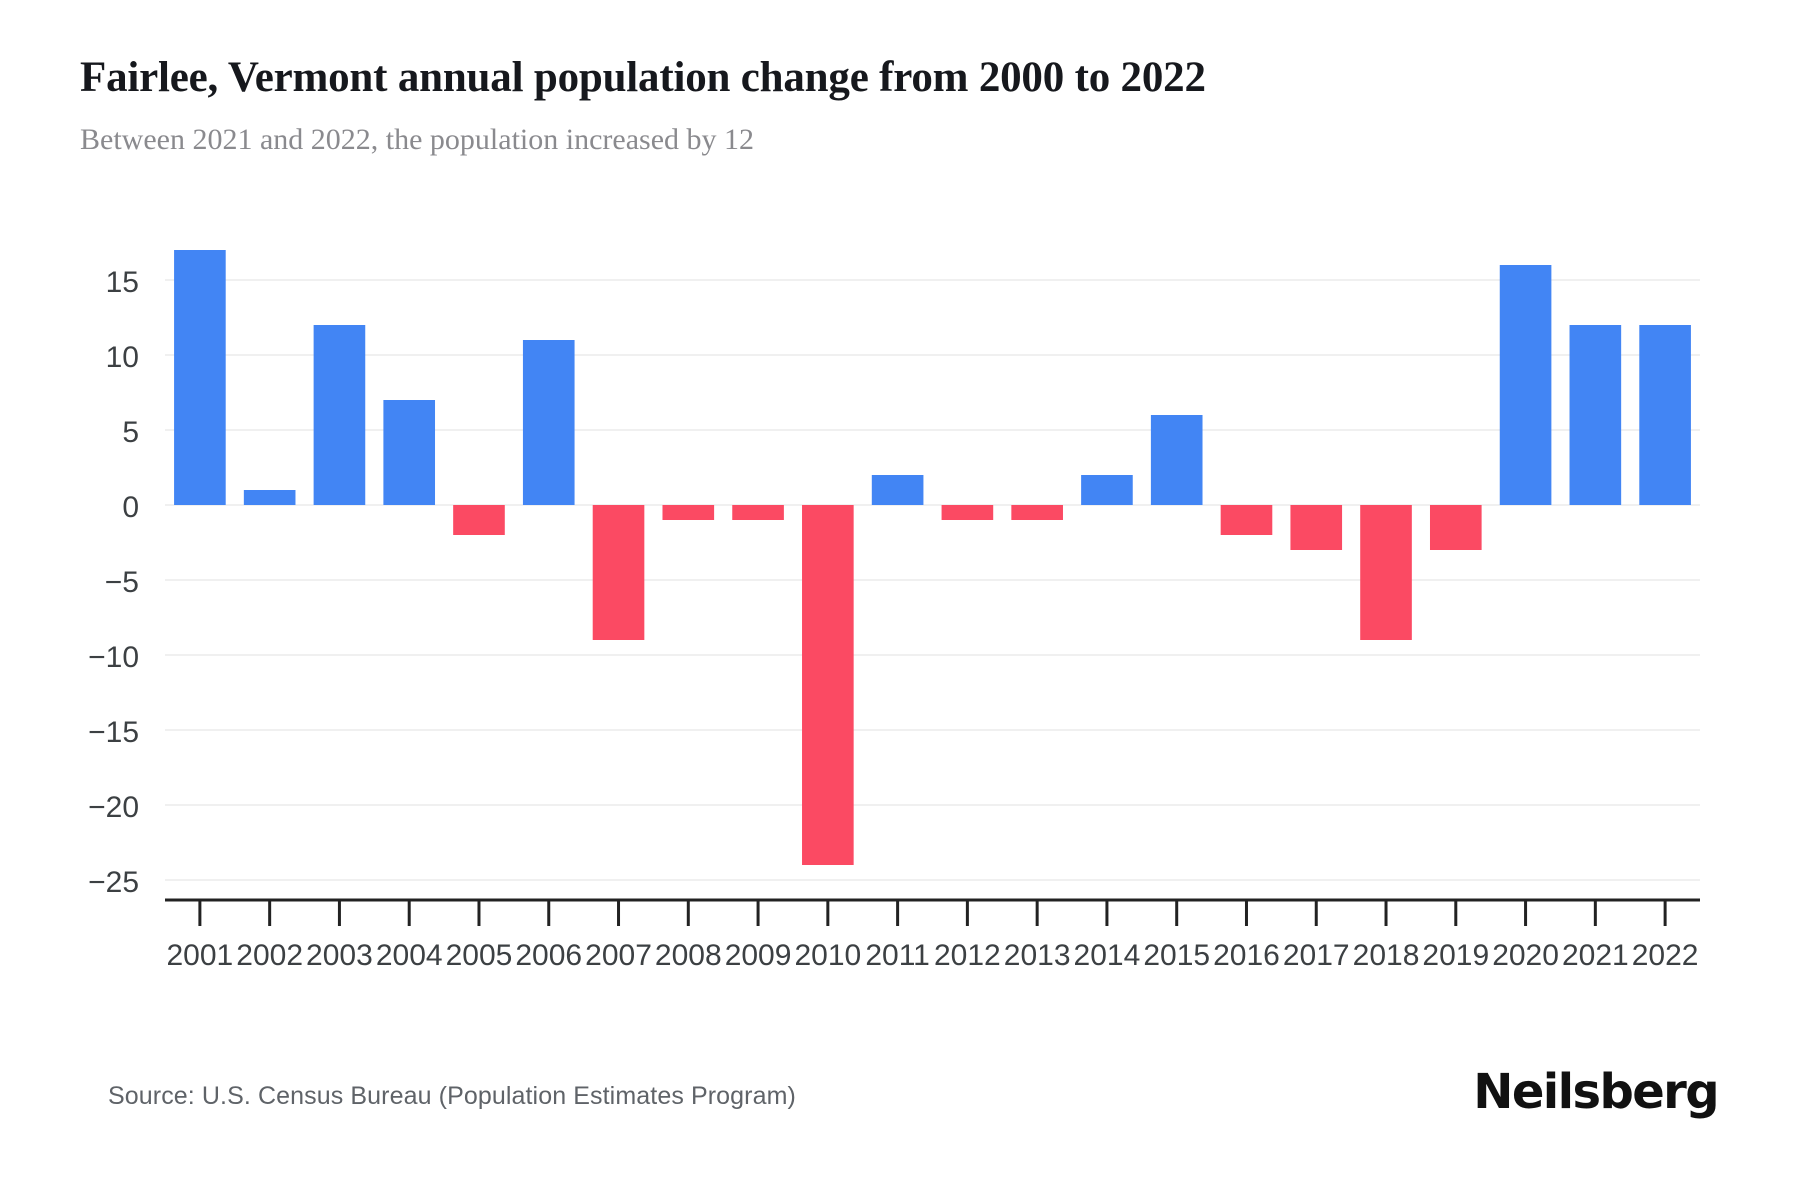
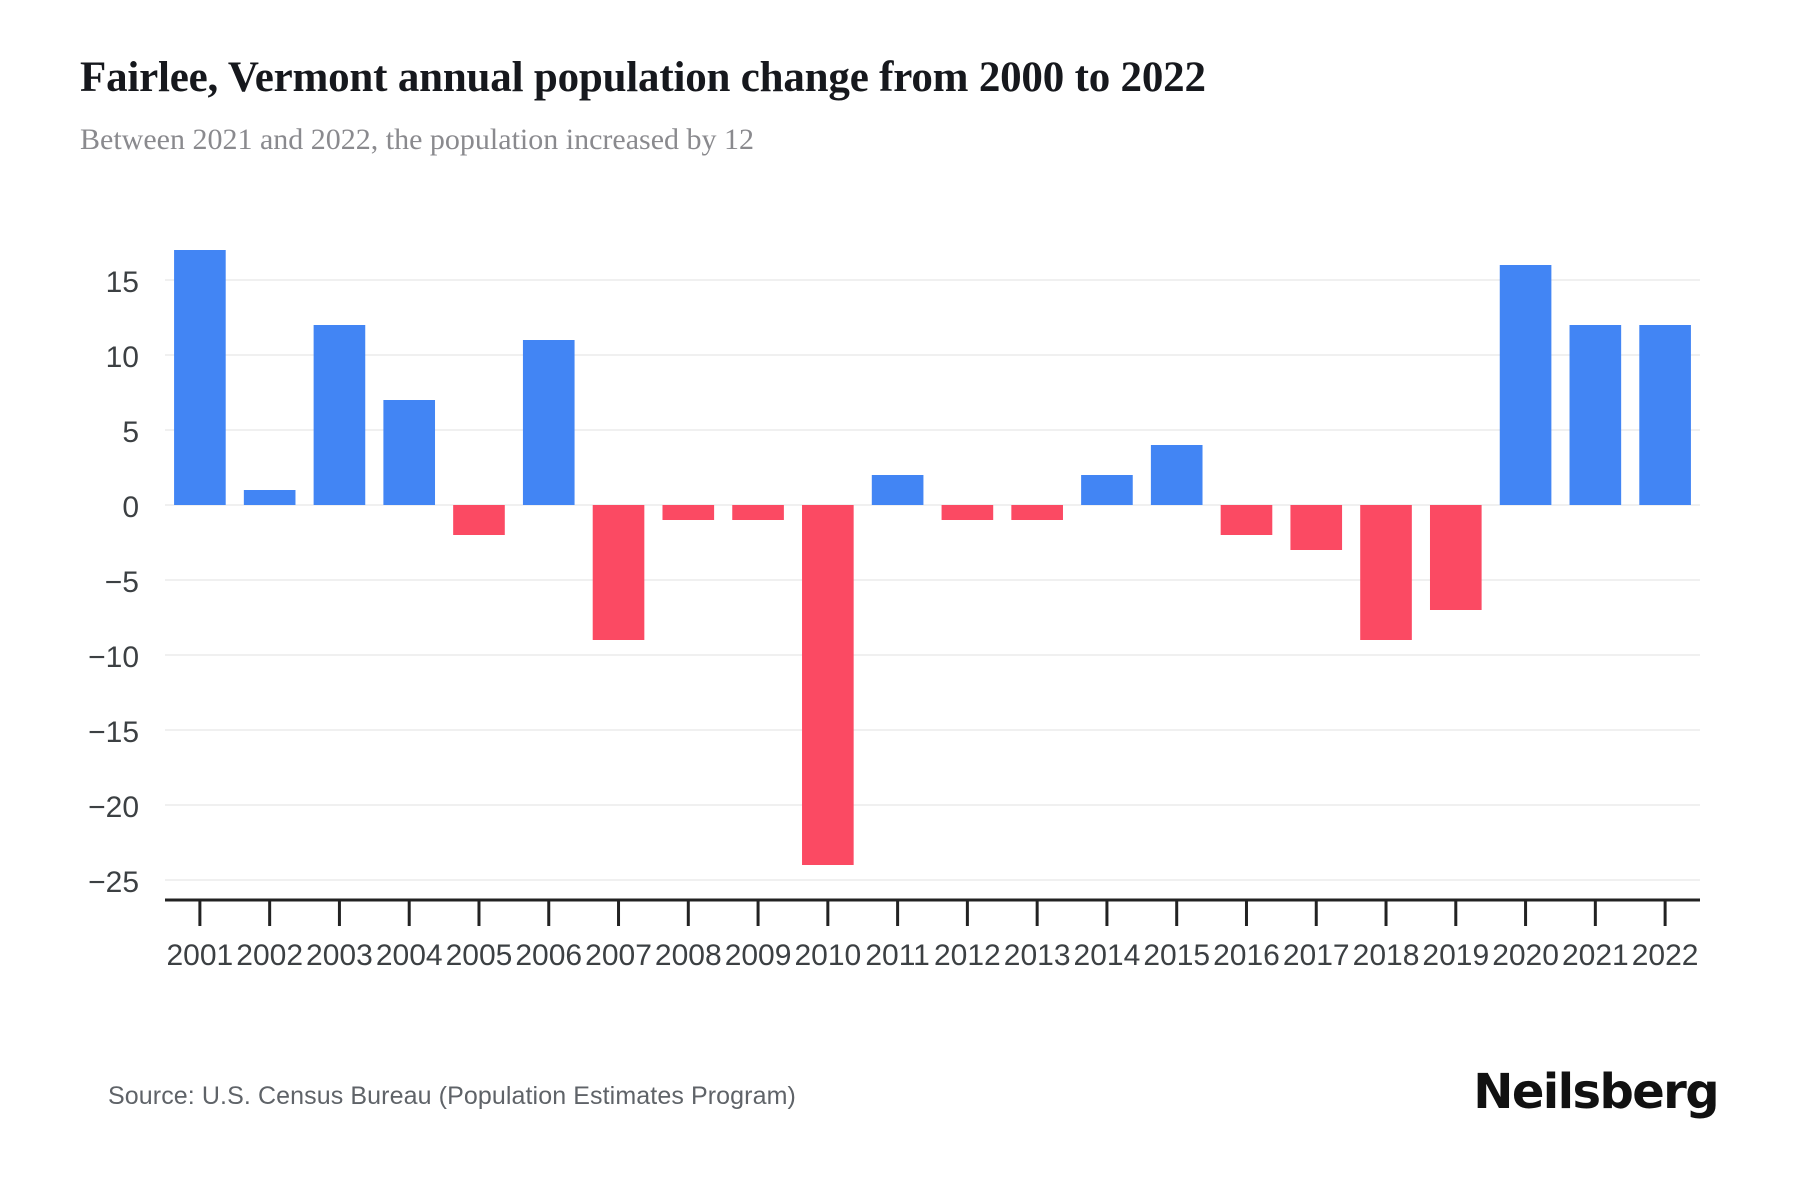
2015: 6 -> 4
2019: -3 -> -7
